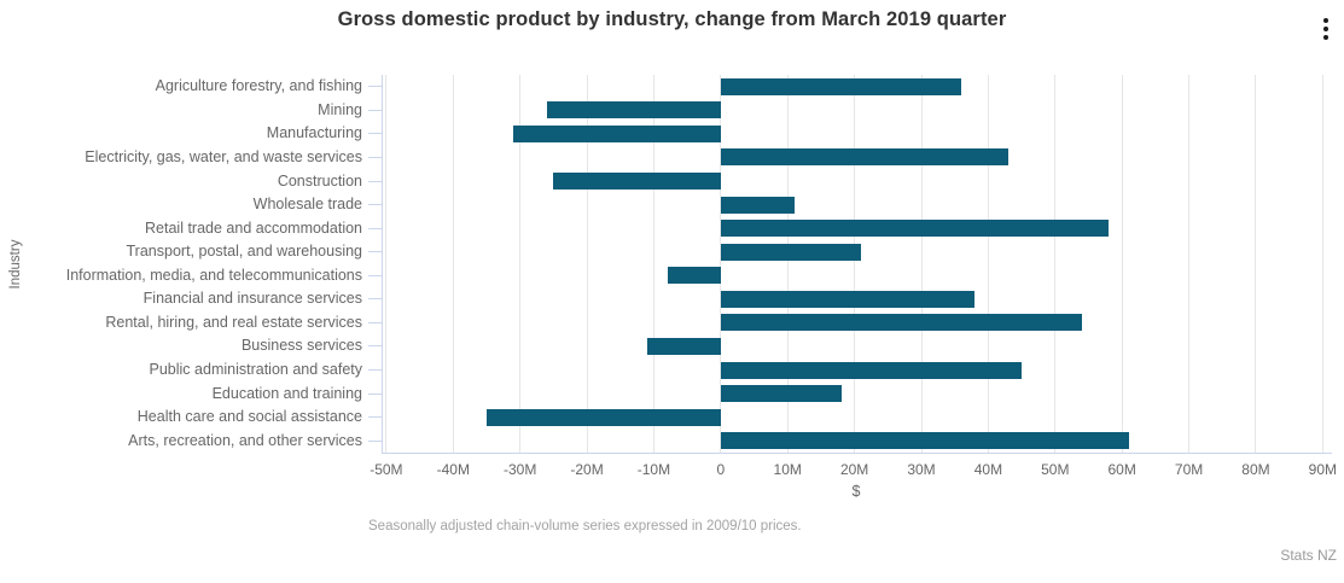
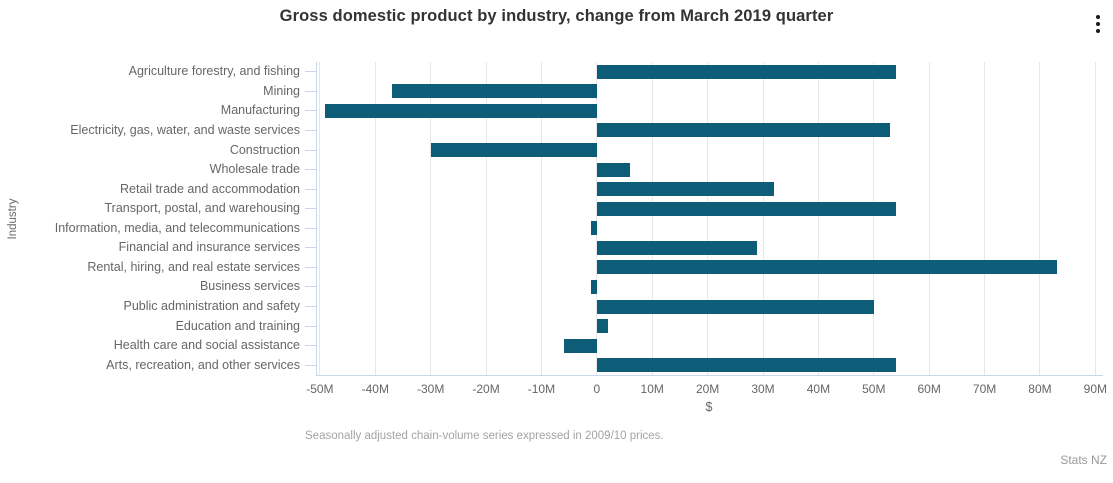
Agriculture forestry, and fishing: 36M -> 54M
Mining: -26M -> -37M
Manufacturing: -31M -> -49M
Electricity, gas, water, and waste services: 43M -> 53M
Construction: -25M -> -30M
Wholesale trade: 11M -> 6M
Retail trade and accommodation: 58M -> 32M
Transport, postal, and warehousing: 21M -> 54M
Information, media, and telecommunications: -8M -> -1M
Financial and insurance services: 38M -> 29M
Rental, hiring, and real estate services: 54M -> 83M
Business services: -11M -> -1M
Public administration and safety: 45M -> 50M
Education and training: 18M -> 2M
Health care and social assistance: -35M -> -6M
Arts, recreation, and other services: 61M -> 54M
